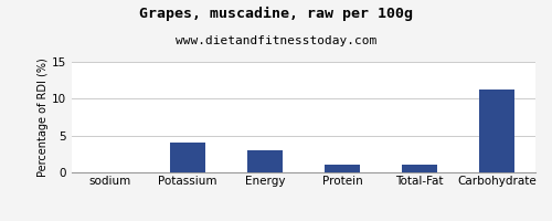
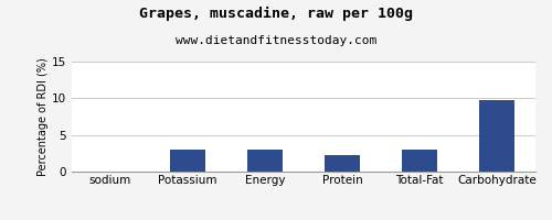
Potassium: 4.0 -> 3.0
Protein: 1.1 -> 2.2
Total-Fat: 1.1 -> 3.0
Carbohydrate: 11.2 -> 9.8
